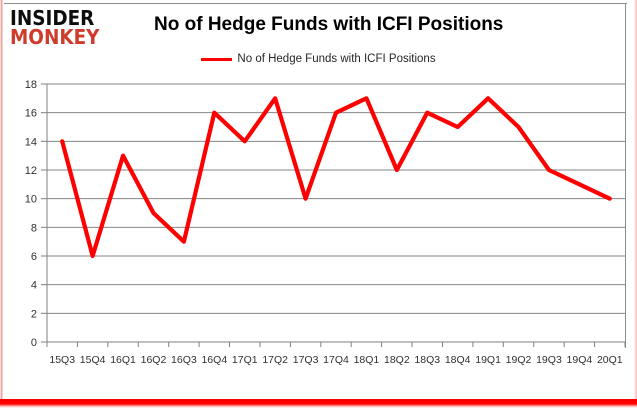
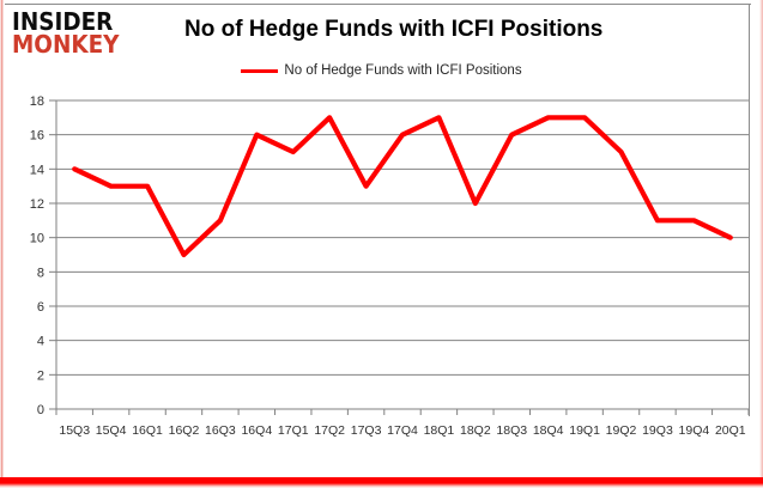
15Q4: 6 -> 13
16Q3: 7 -> 11
17Q1: 14 -> 15
17Q3: 10 -> 13
18Q4: 15 -> 17
19Q3: 12 -> 11
